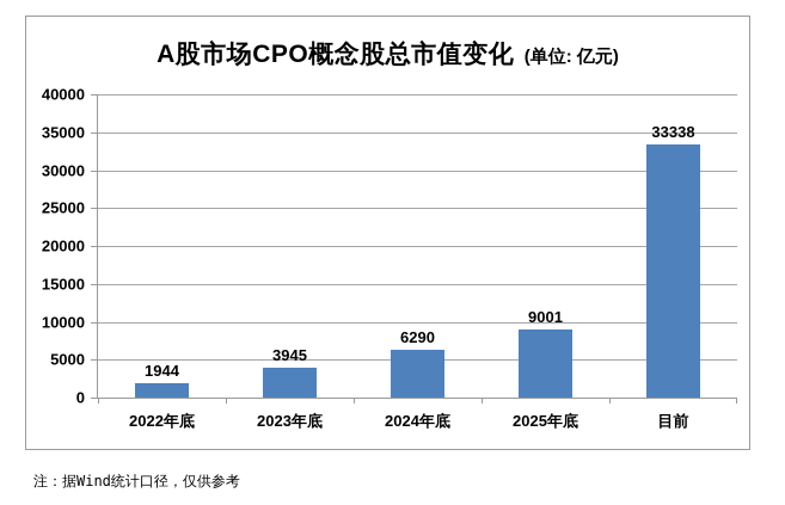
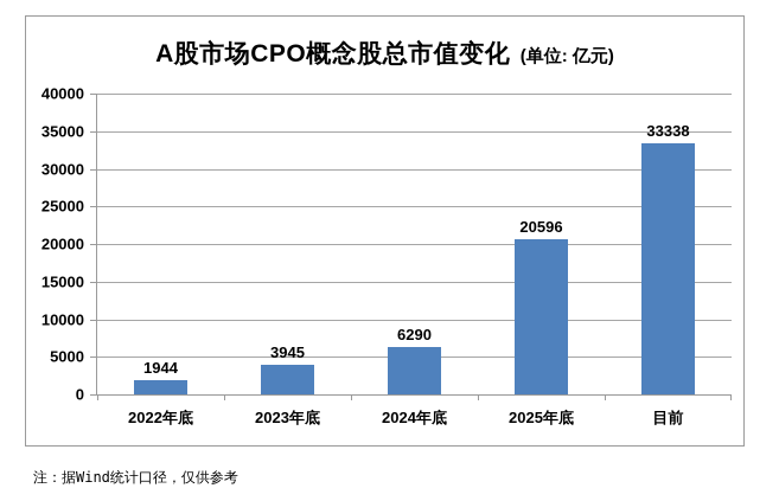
2025年底: 9001 -> 20596
